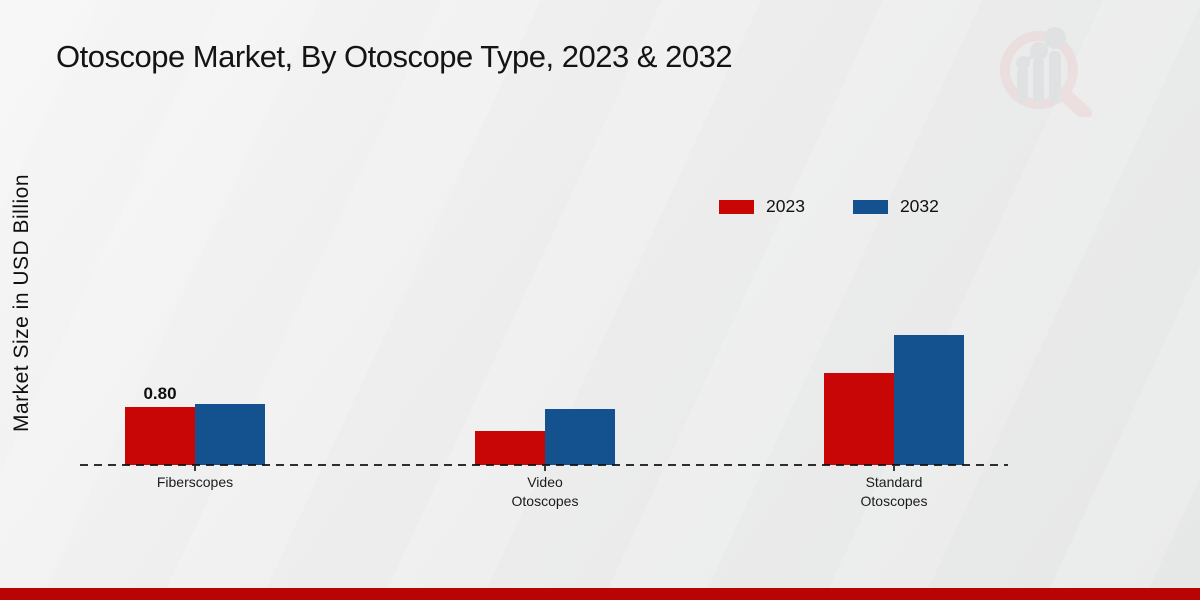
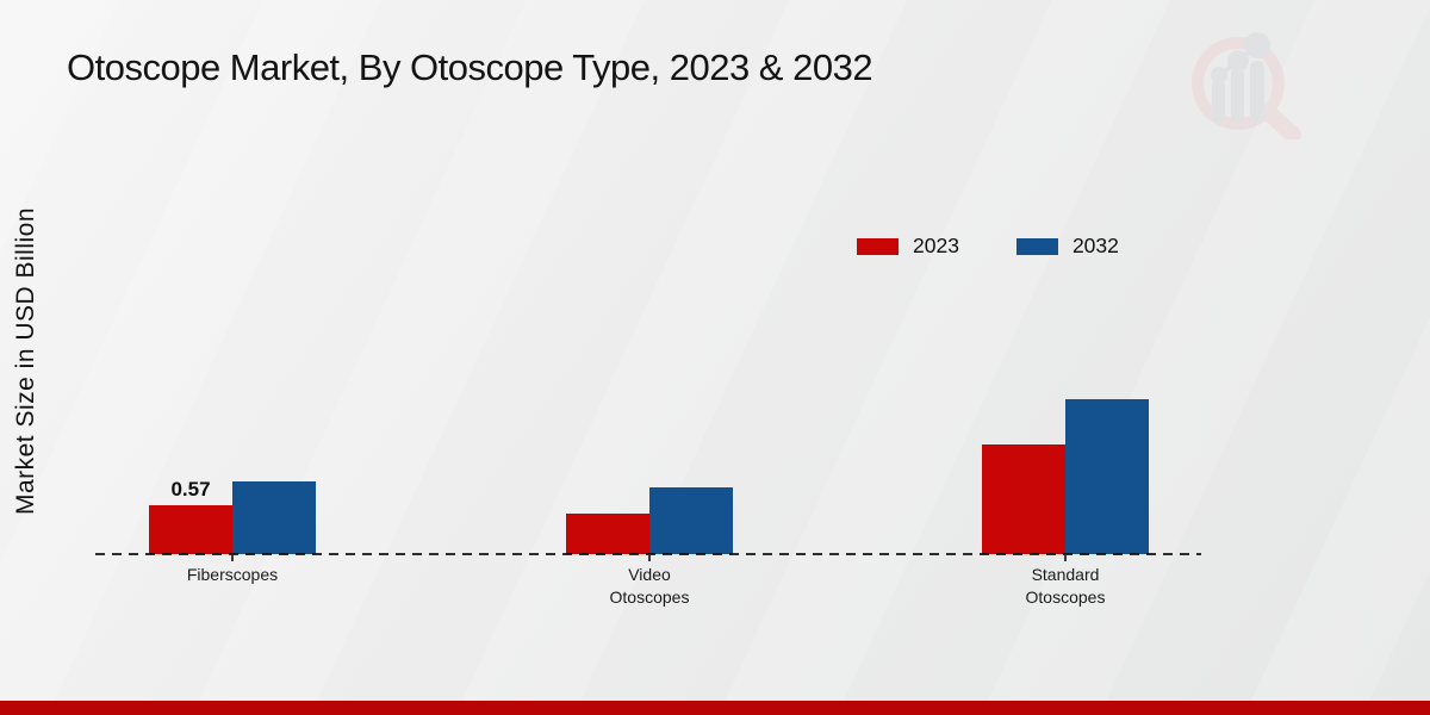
2023/Fiberscopes: 0.80 -> 0.57
